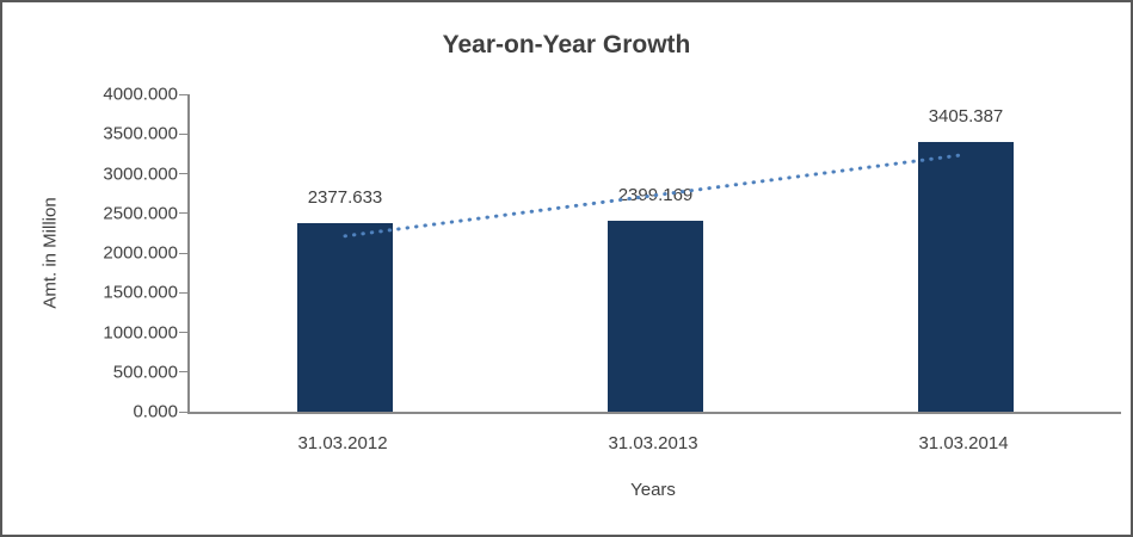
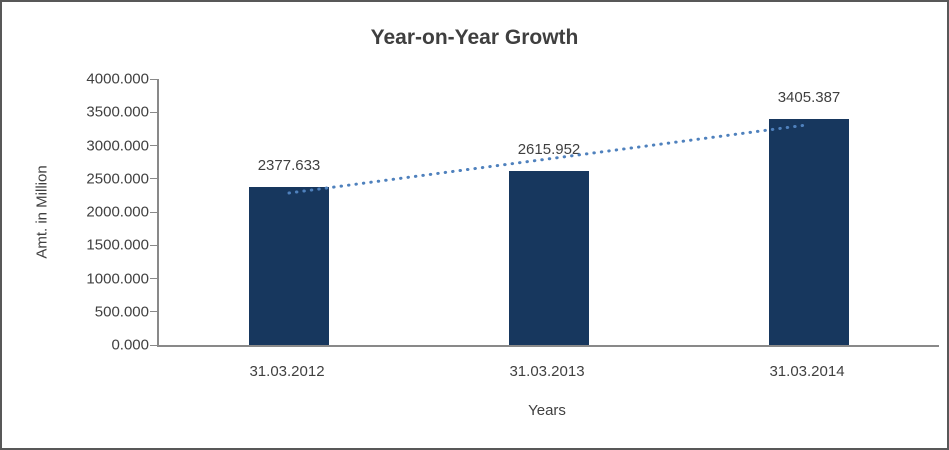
31.03.2013: 2399.169 -> 2615.952
